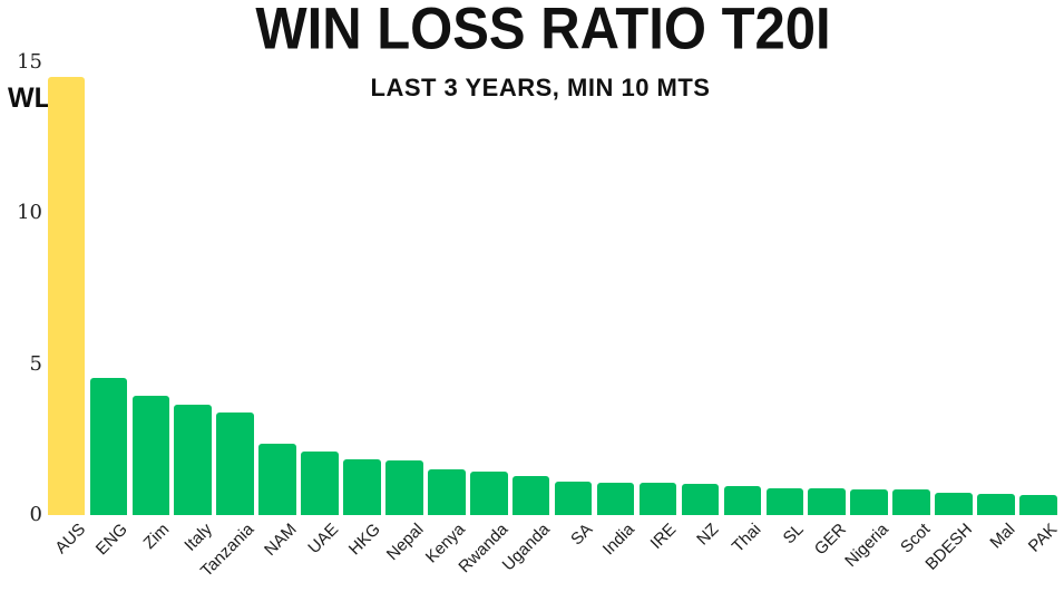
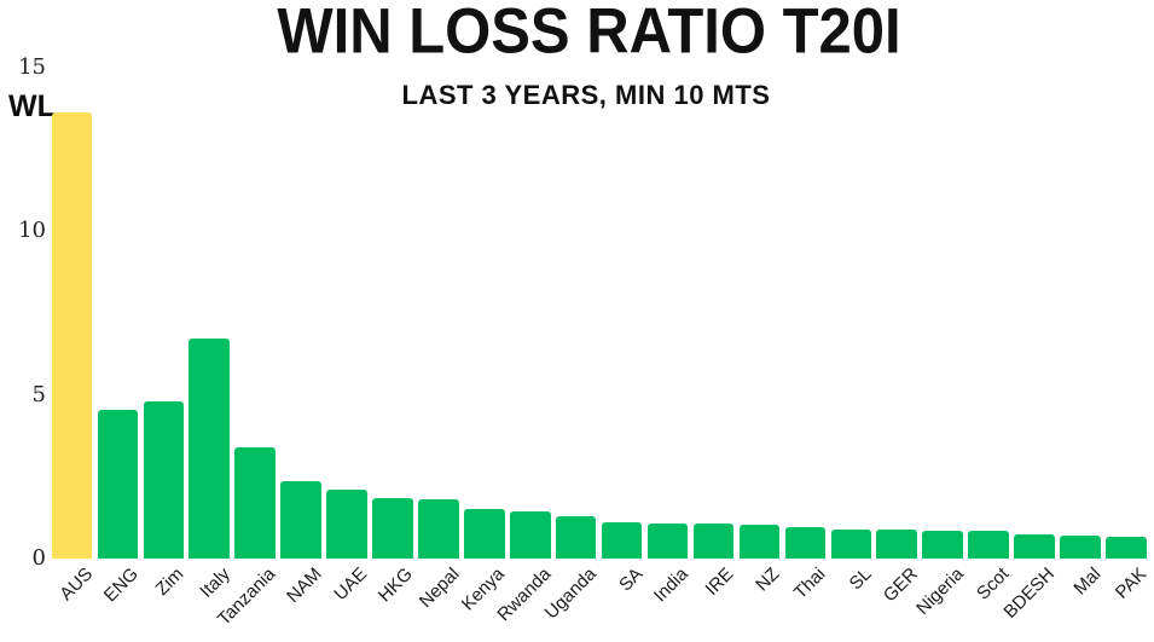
AUS: 14.5 -> 13.6
Zim: 4.0 -> 4.8
Italy: 3.6 -> 6.7
